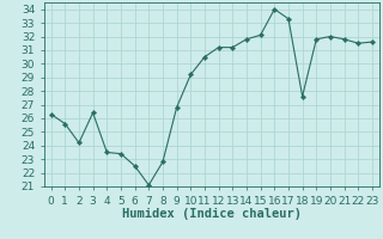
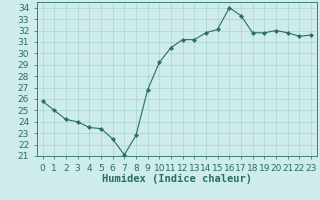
0: 26.3 -> 25.8
1: 25.6 -> 25.0
3: 26.4 -> 24.0
18: 27.6 -> 31.8
